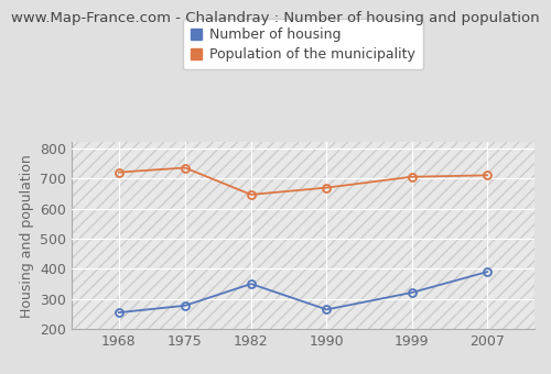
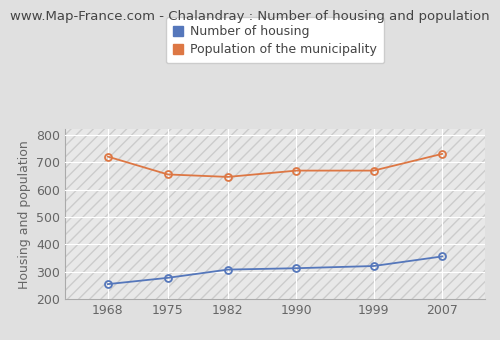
Population of the municipality/1975: 735 -> 655
Number of housing/1982: 350 -> 308
Number of housing/1990: 265 -> 313
Population of the municipality/1999: 705 -> 669
Number of housing/2007: 390 -> 356
Population of the municipality/2007: 710 -> 730
